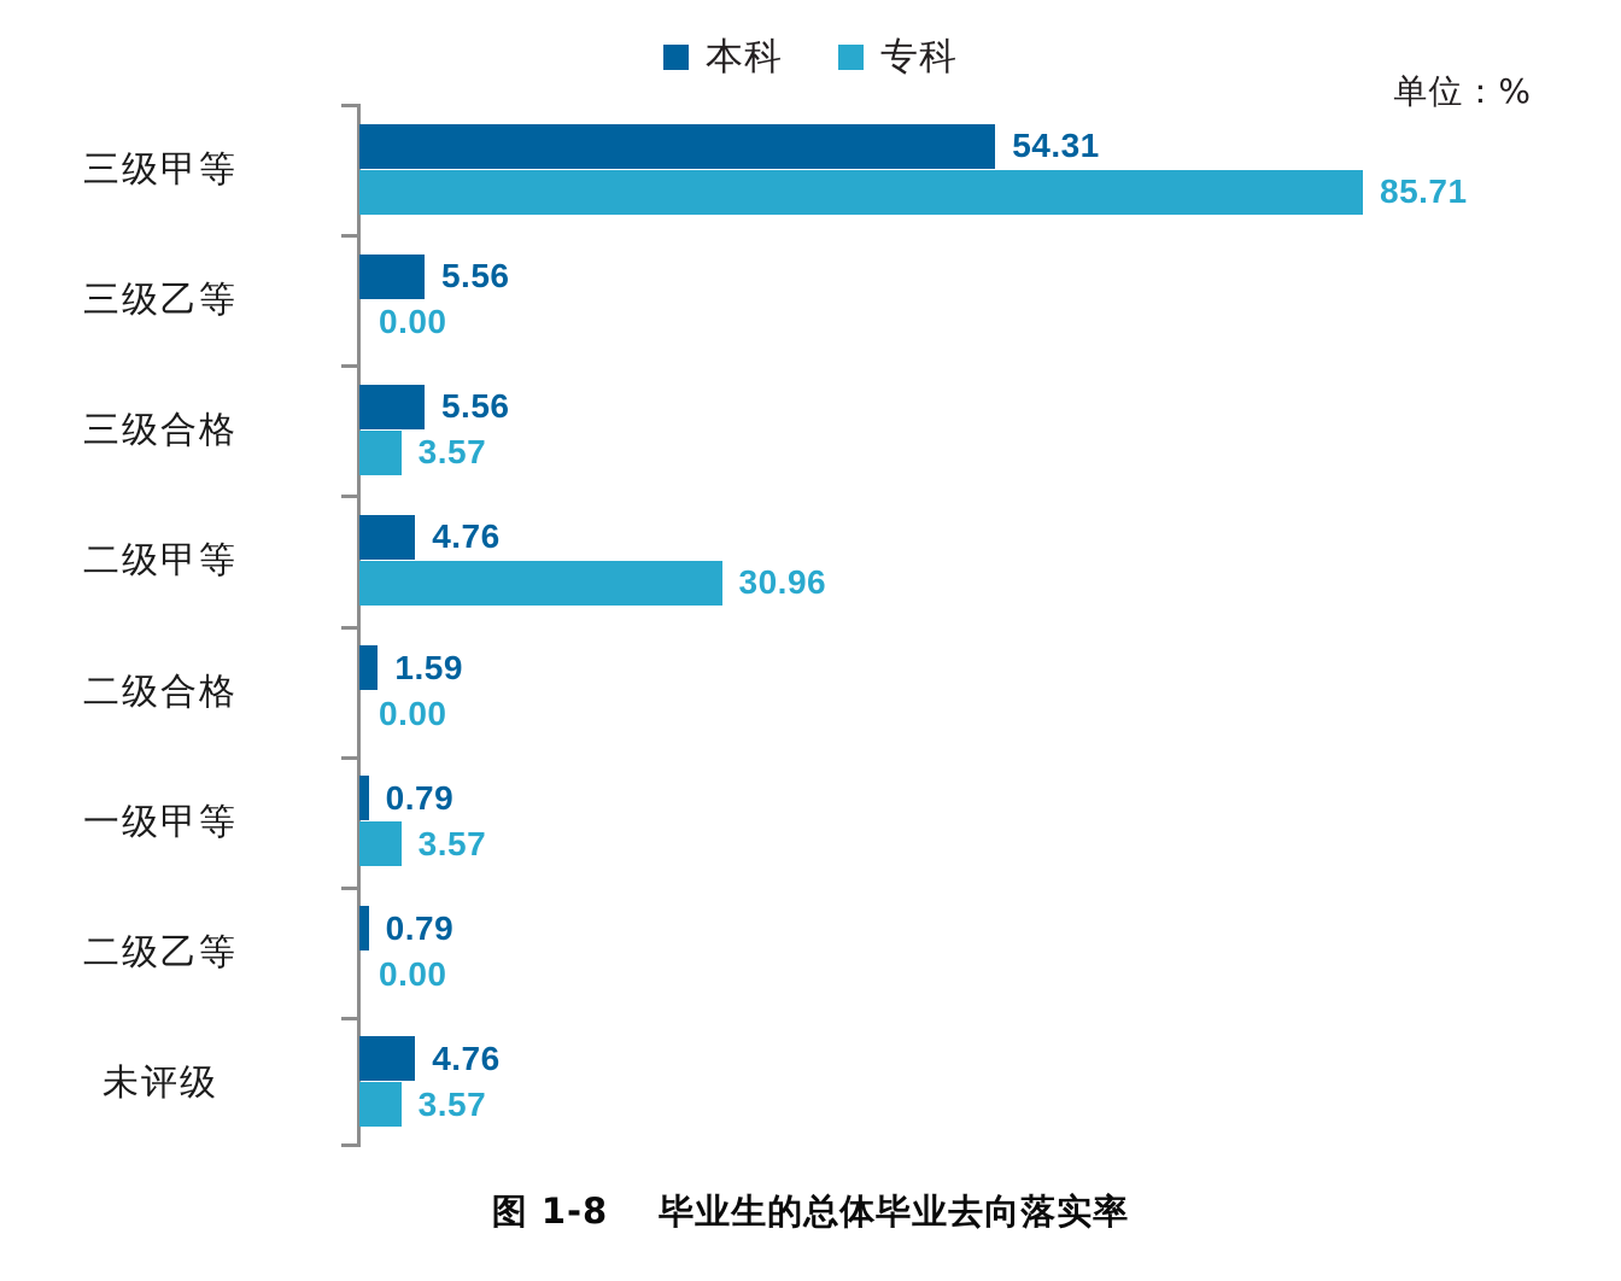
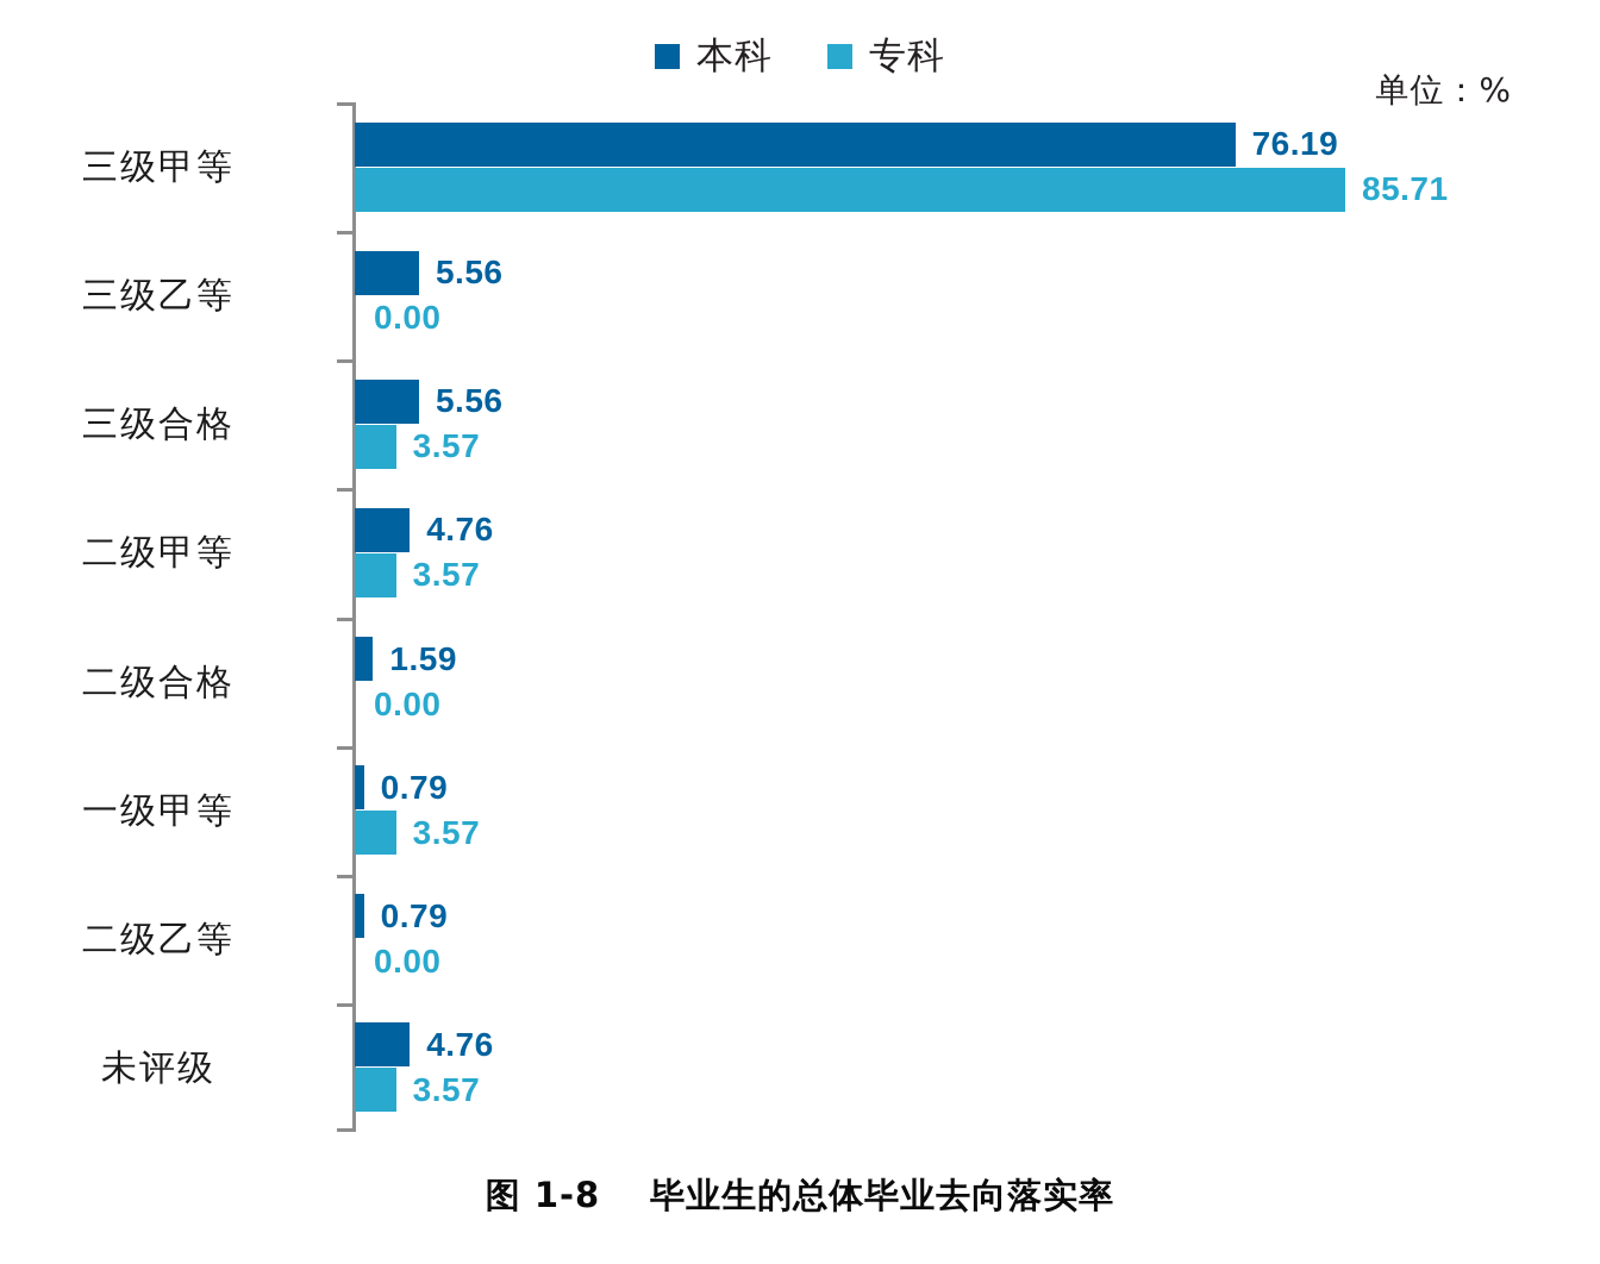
本科/三级甲等: 54.31 -> 76.19
专科/二级甲等: 30.96 -> 3.57
